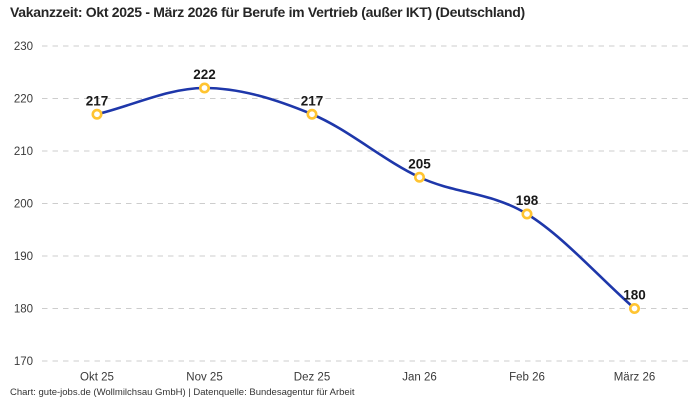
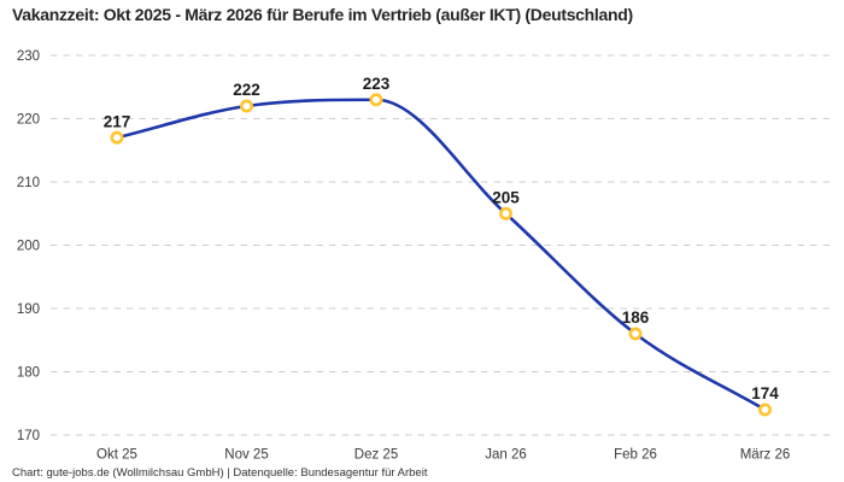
Dez 25: 217 -> 223
Feb 26: 198 -> 186
März 26: 180 -> 174
